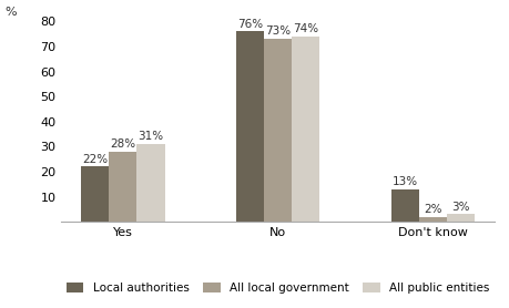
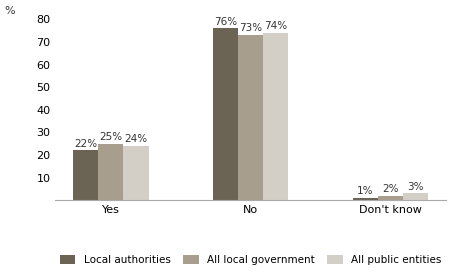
All local government/Yes: 28% -> 25%
All public entities/Yes: 31% -> 24%
Local authorities/Don't know: 13% -> 1%
